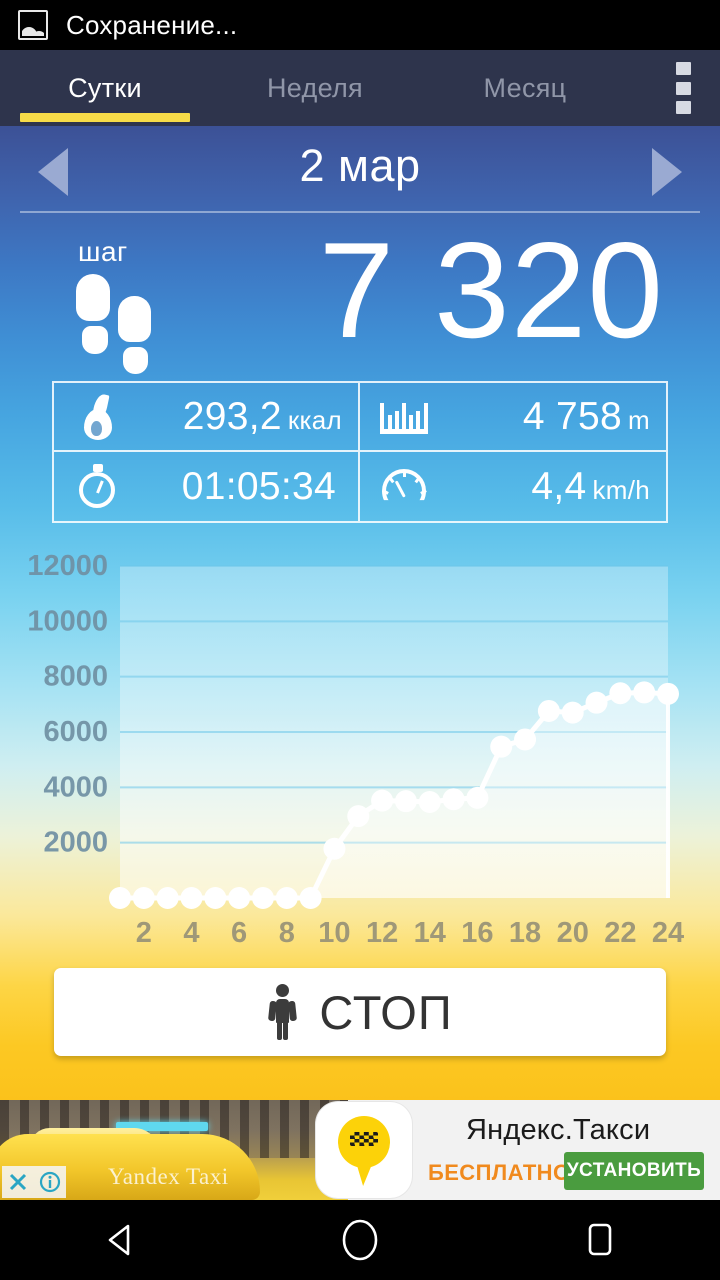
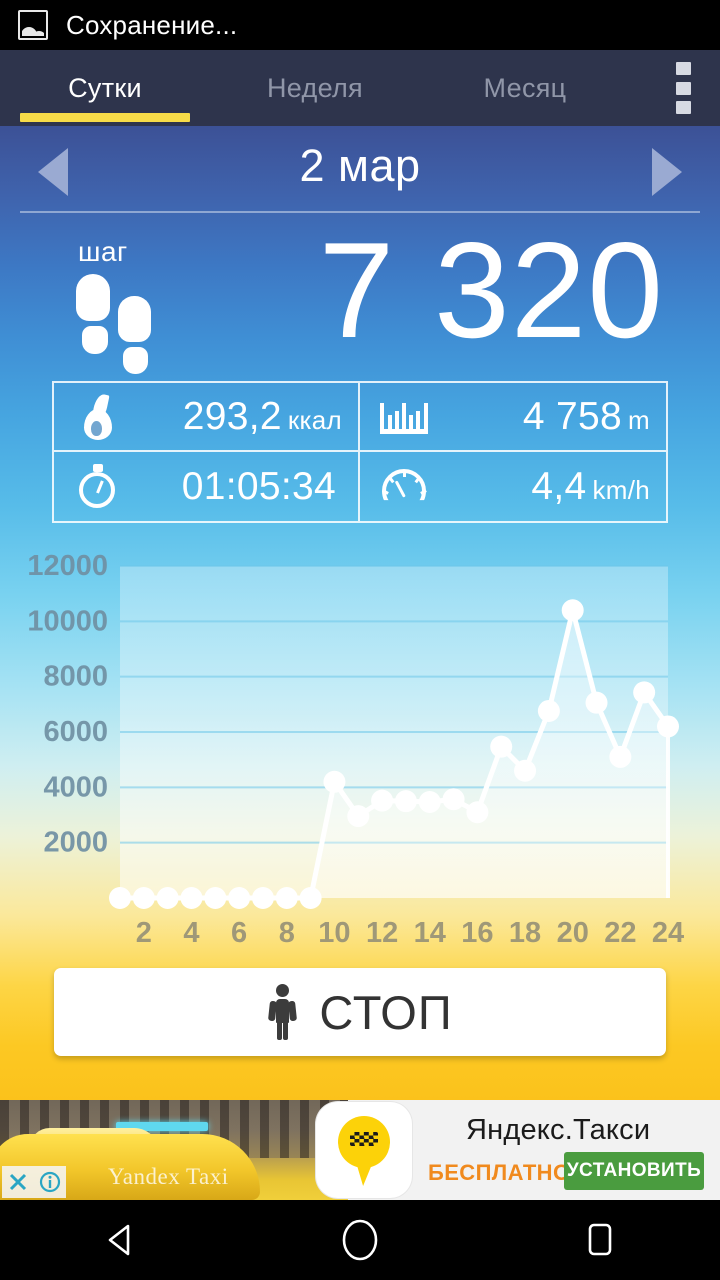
10: 1800 -> 4200
16: 3600 -> 3100
18: 5700 -> 4600
20: 6700 -> 10400
22: 7400 -> 5100
24: 7400 -> 6200
